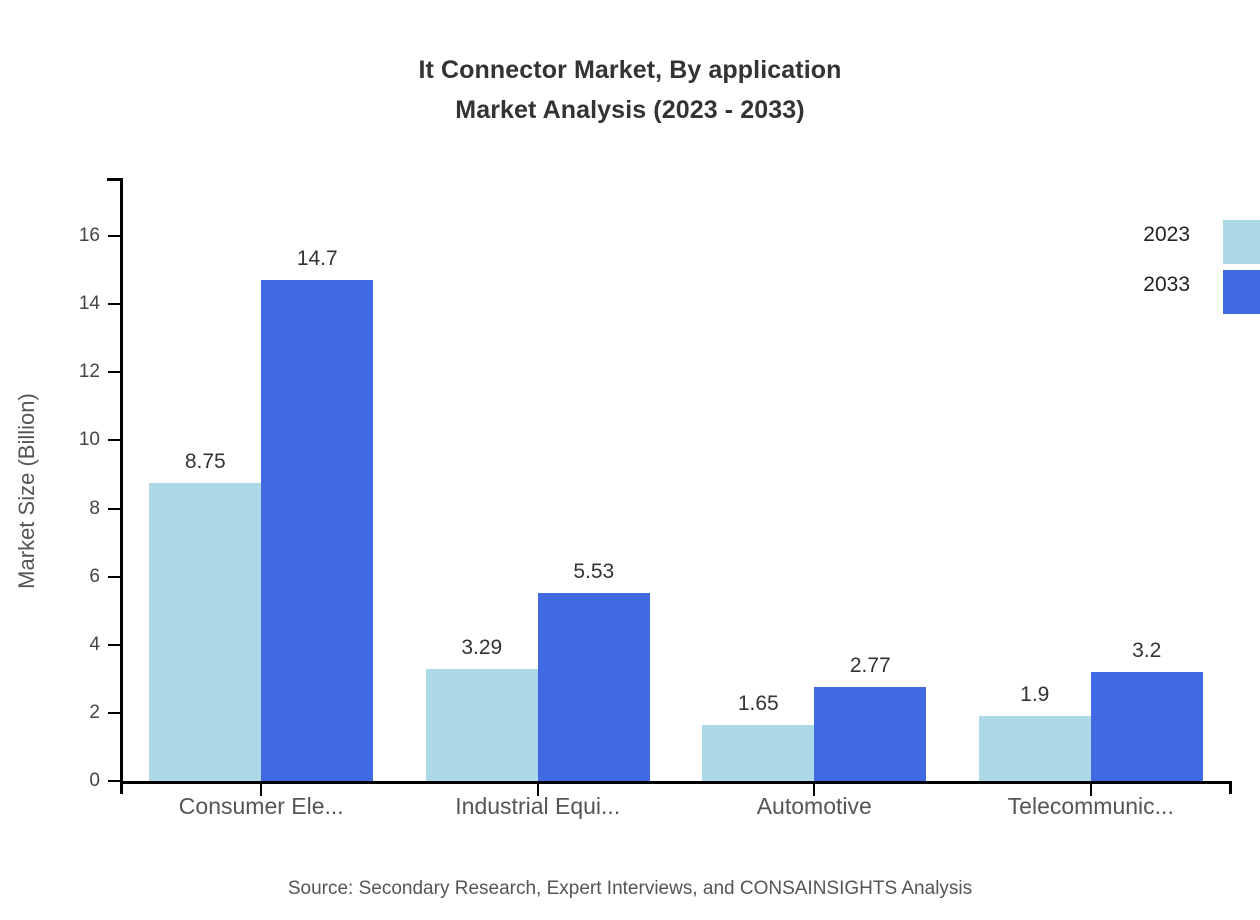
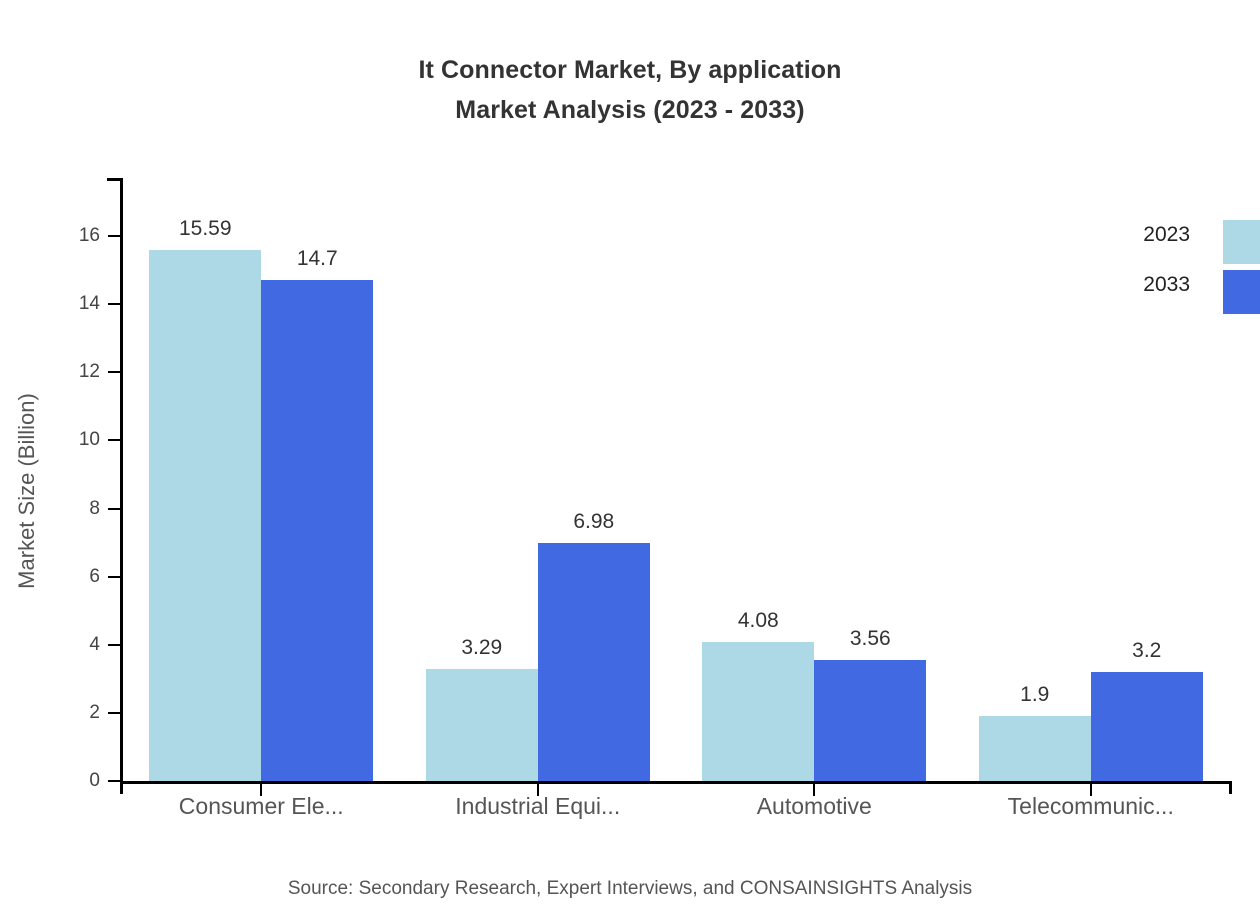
2023/Consumer Ele...: 8.75 -> 15.59
2033/Industrial Equi...: 5.53 -> 6.98
2023/Automotive: 1.65 -> 4.08
2033/Automotive: 2.77 -> 3.56
